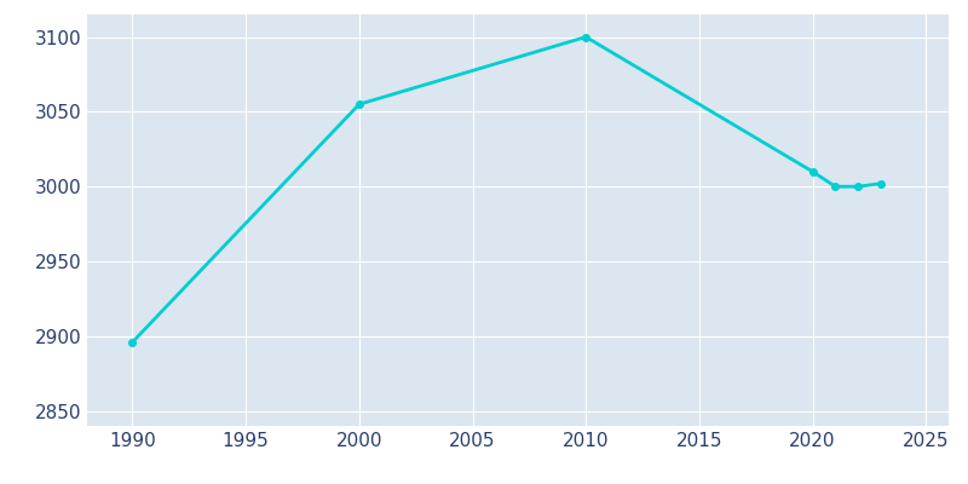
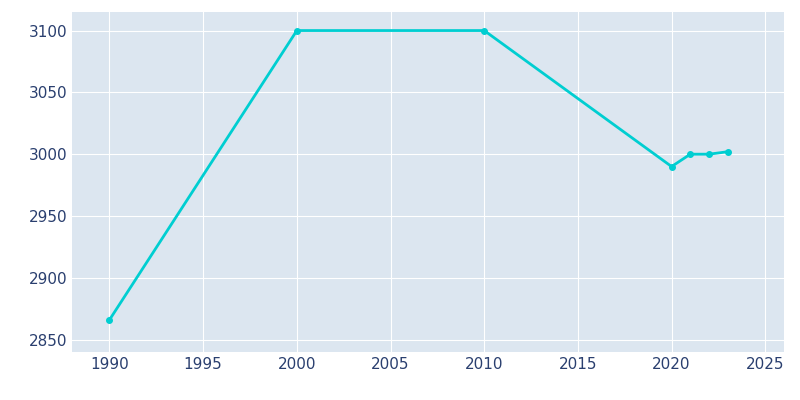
1990: 2896 -> 2866
2000: 3055 -> 3100
2020: 3010 -> 2990
